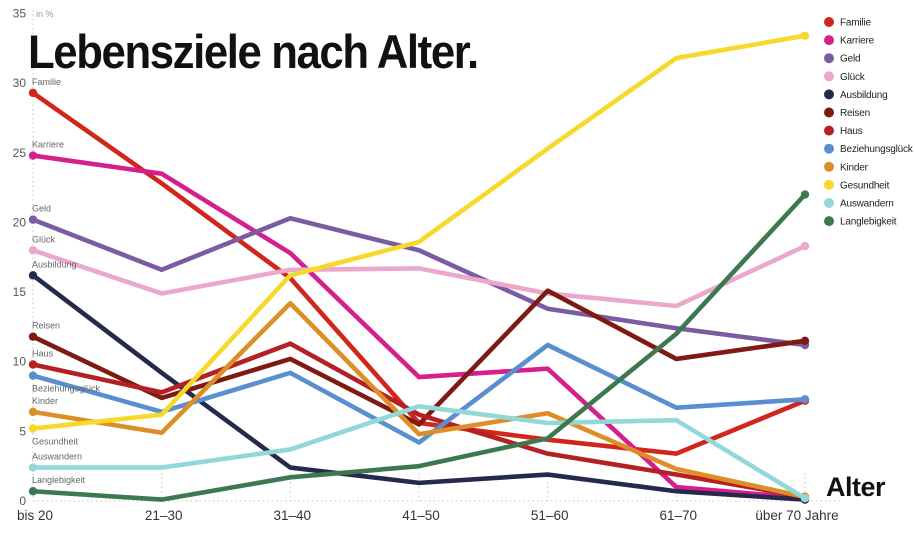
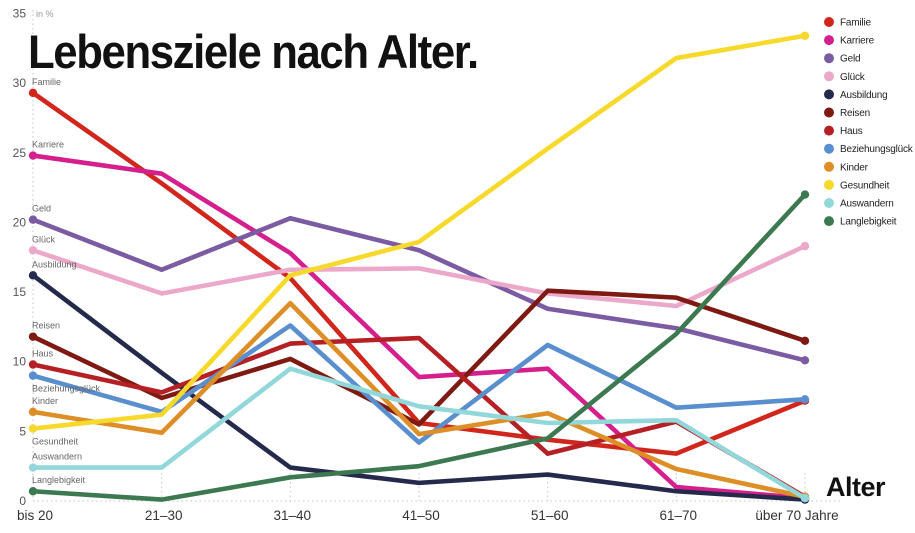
Beziehungsglück/31–40: 9.2 -> 12.6
Auswandern/31–40: 3.7 -> 9.5
Haus/41–50: 6.2 -> 11.7
Reisen/61–70: 10.2 -> 14.6
Haus/61–70: 1.9 -> 5.7
Geld/über 70 Jahre: 11.2 -> 10.1
